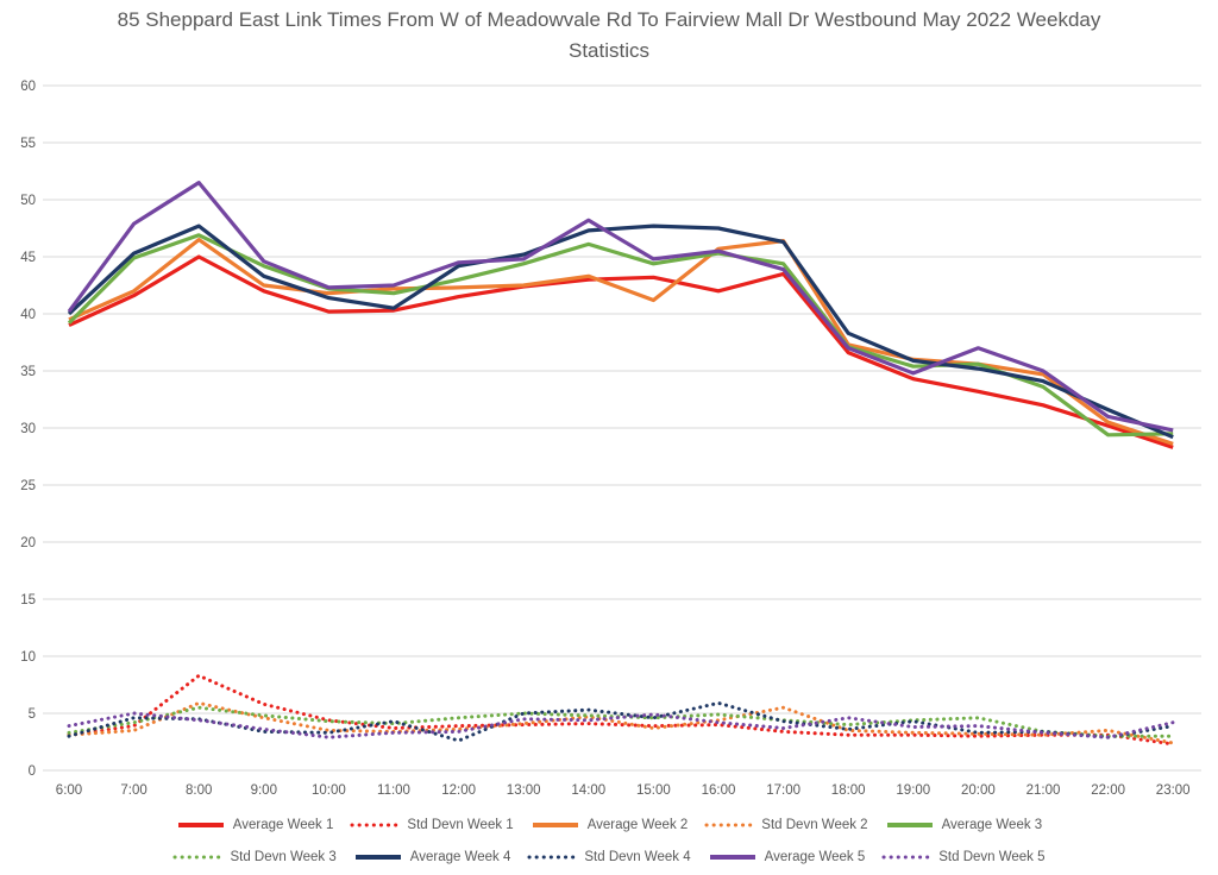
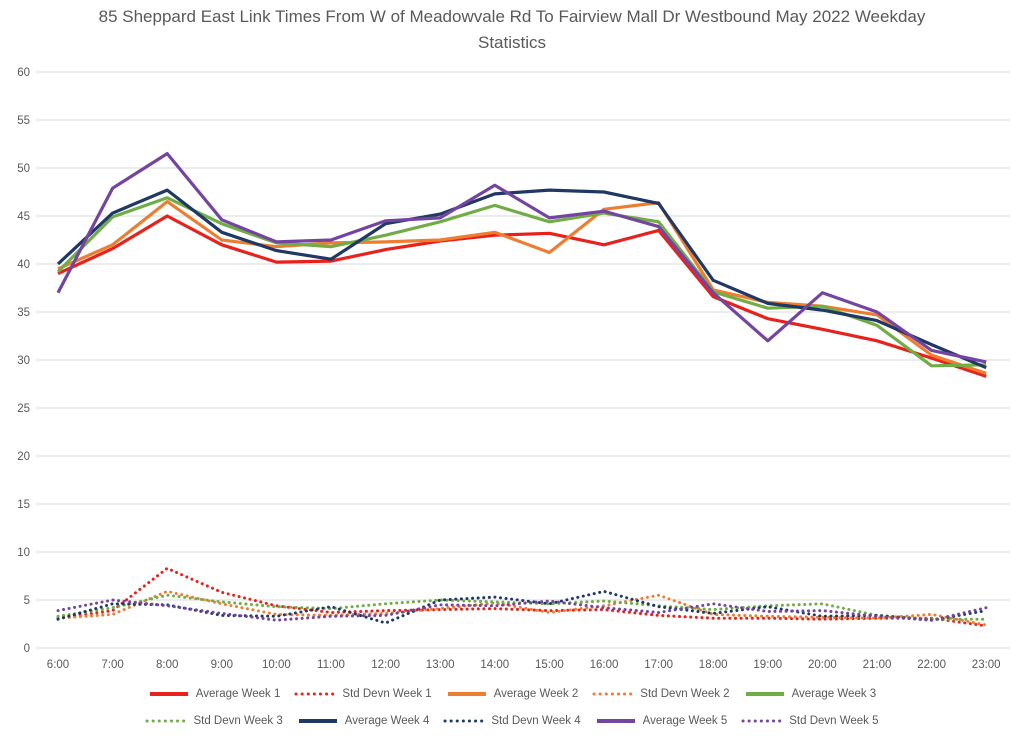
Average Week 5/6:00: 40 -> 37
Average Week 5/19:00: 35 -> 32
